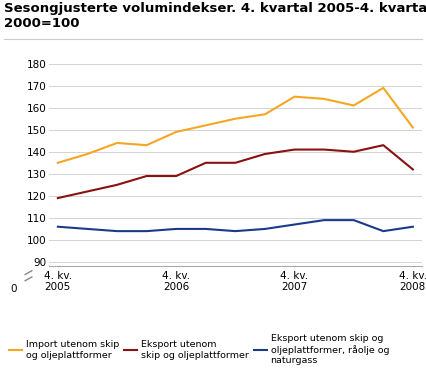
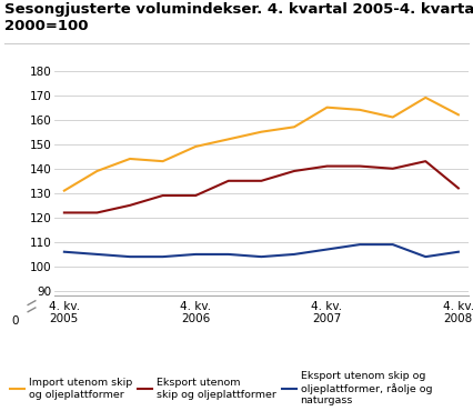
Import utenom skip og oljeplattformer/4. kv. 2005: 135 -> 131
Eksport utenom skip og oljeplattformer/4. kv. 2005: 119 -> 122
Import utenom skip og oljeplattformer/4. kv. 2008: 151 -> 162
